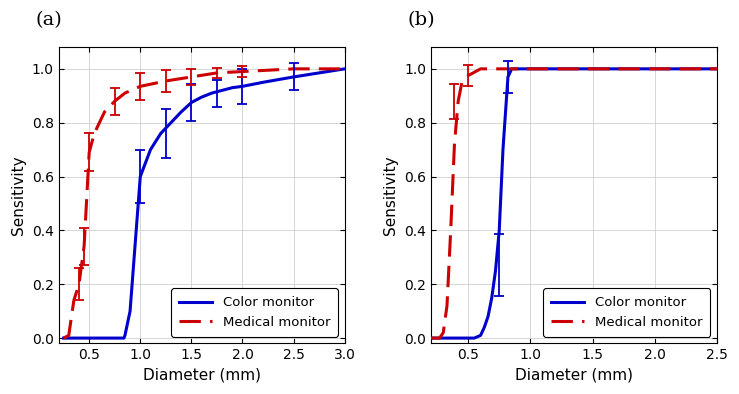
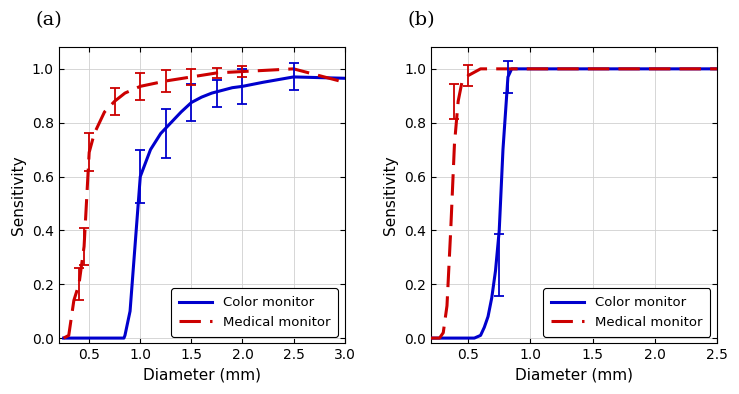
Color monitor/3.0: 1.000 -> 0.965
Medical monitor/3.0: 1.000 -> 0.950
